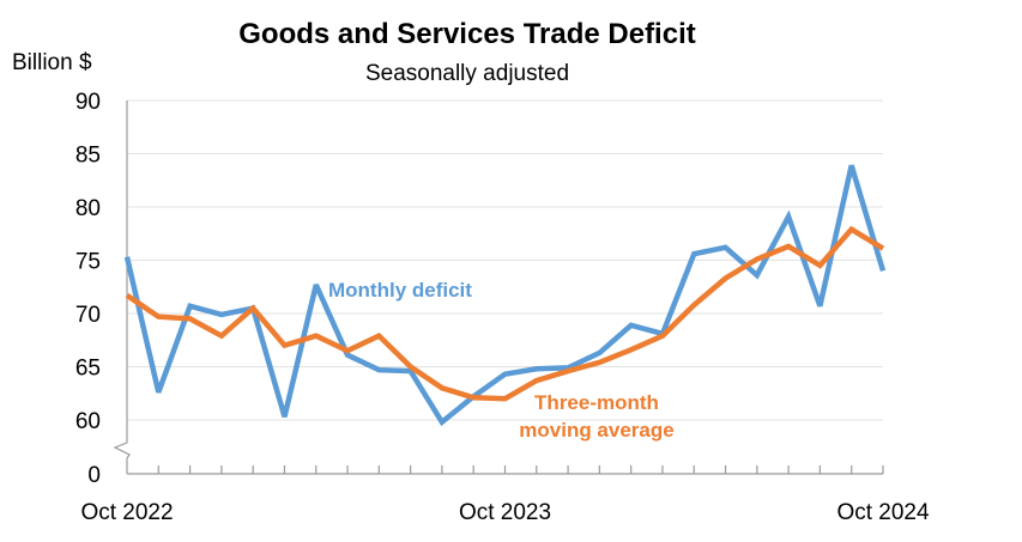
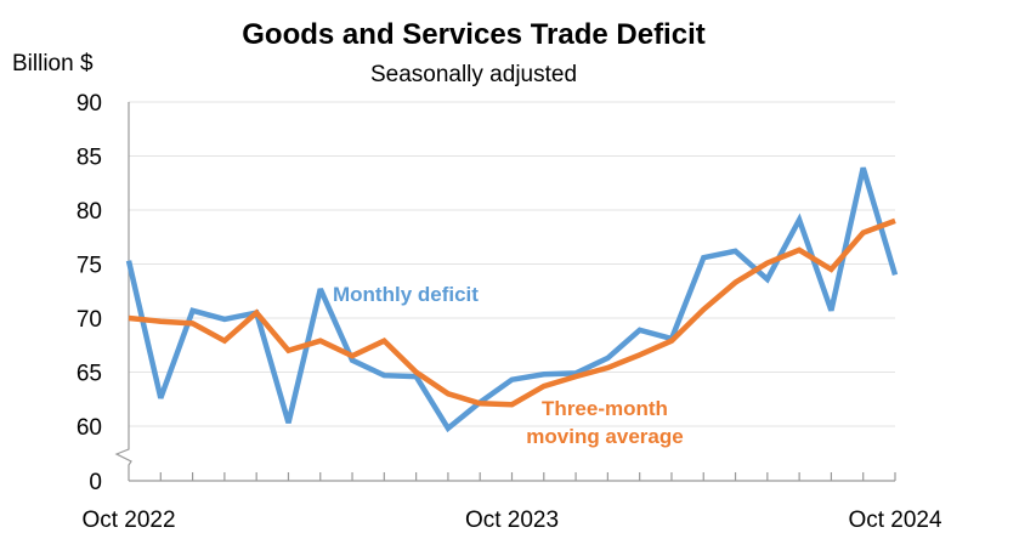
Three-month moving average/Oct 2022: 72 -> 70
Three-month moving average/Oct 2024: 76 -> 79
